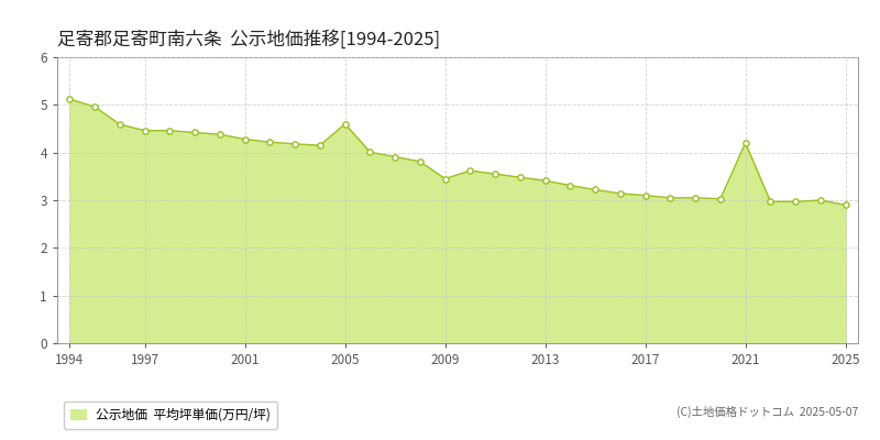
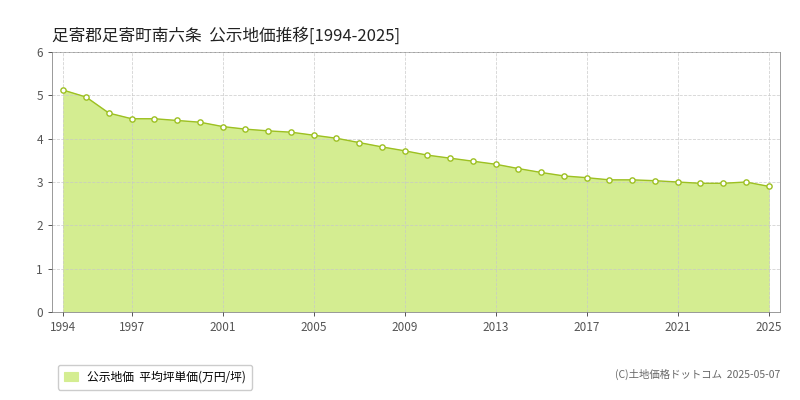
2005: 4.60 -> 4.08
2009: 3.45 -> 3.72
2021: 4.20 -> 3.00
